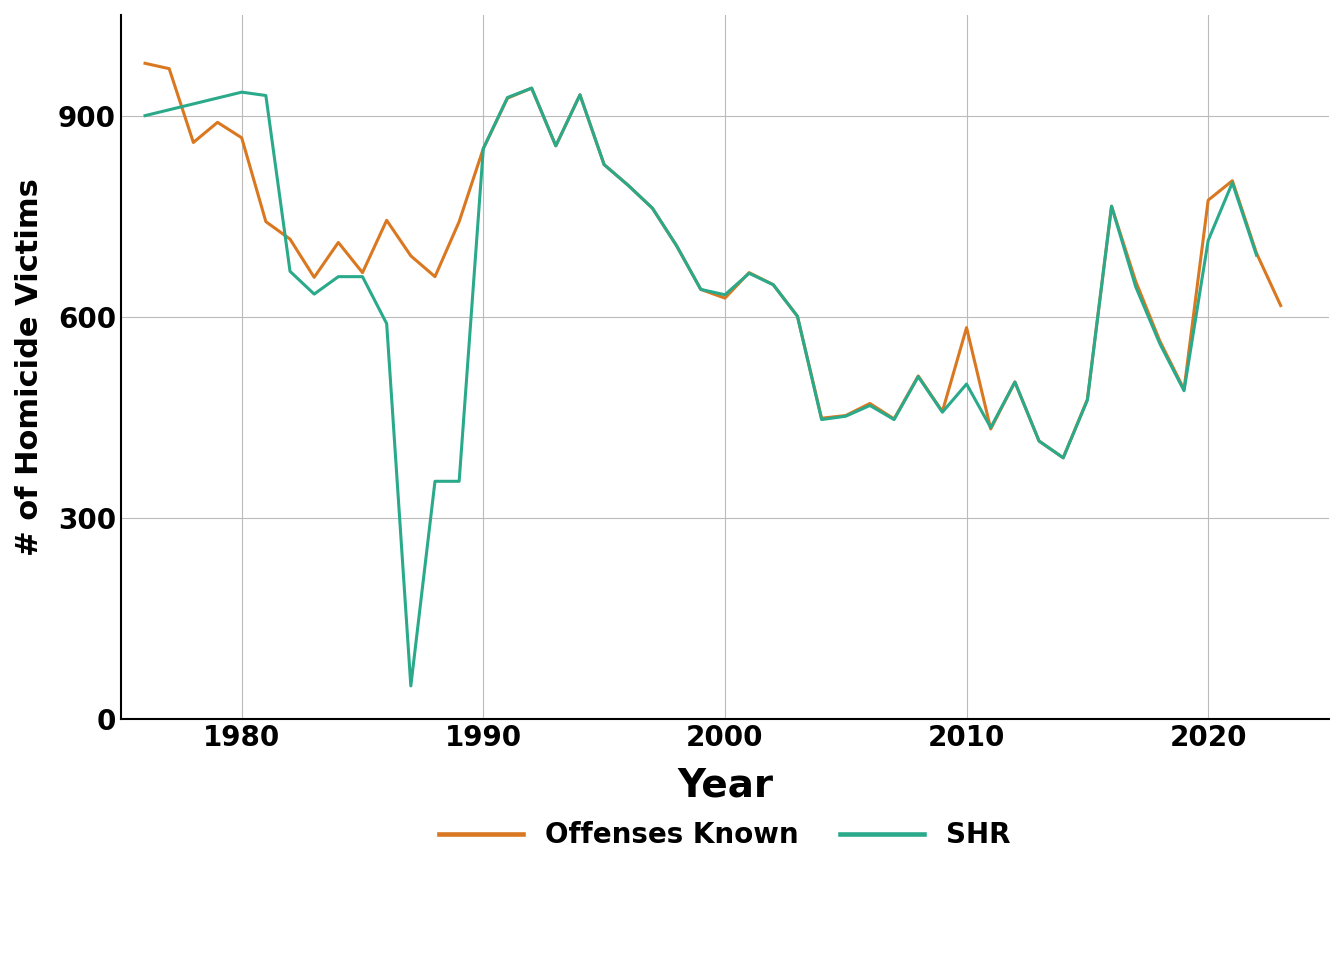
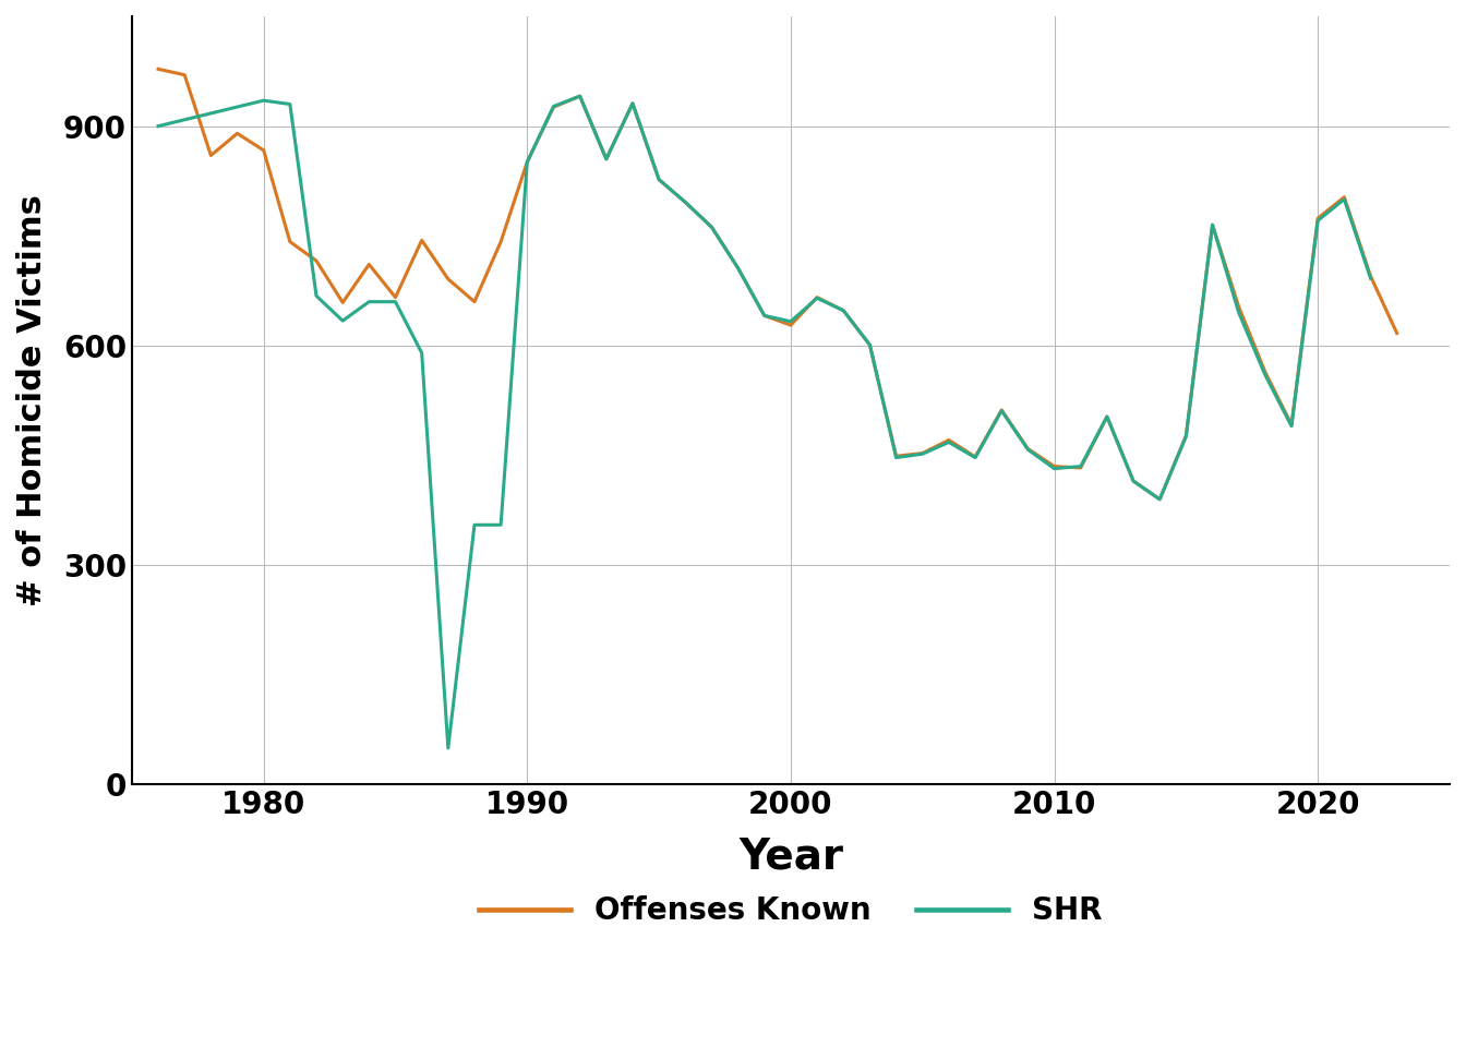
Offenses Known/2010: 584 -> 435
SHR/2010: 500 -> 432
SHR/2020: 714 -> 771
